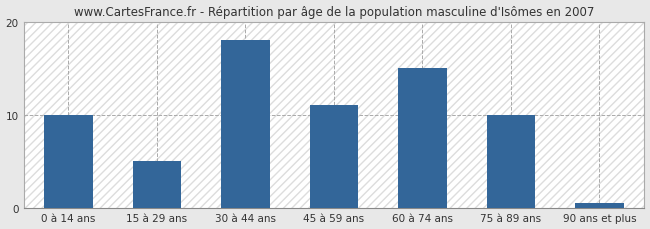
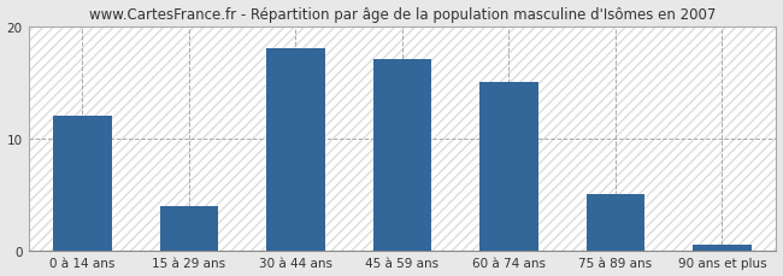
0 à 14 ans: 10.0 -> 12.0
15 à 29 ans: 5.0 -> 4.0
45 à 59 ans: 11.0 -> 17.0
75 à 89 ans: 10.0 -> 5.0
